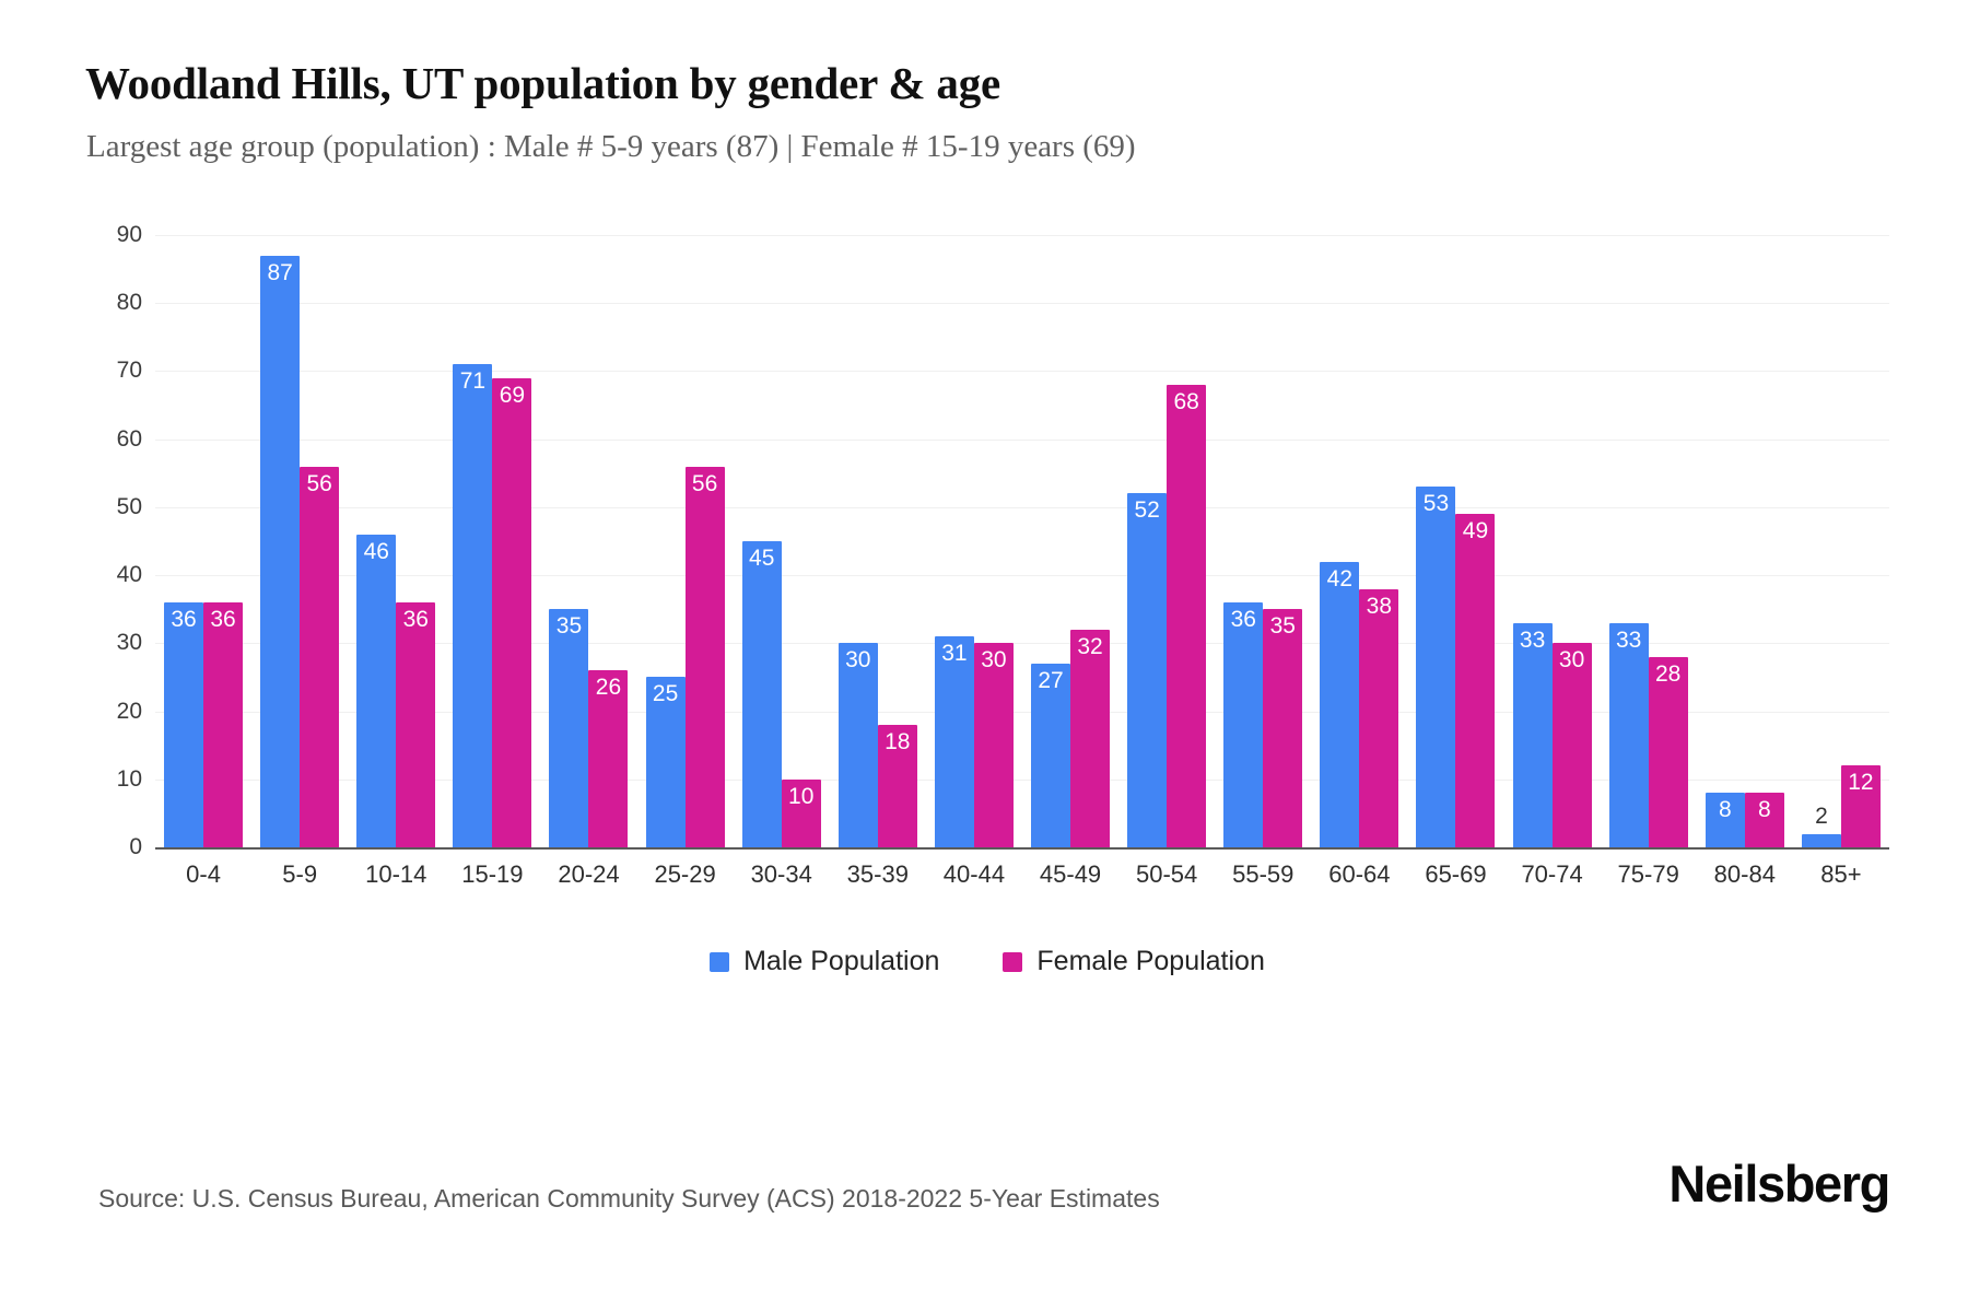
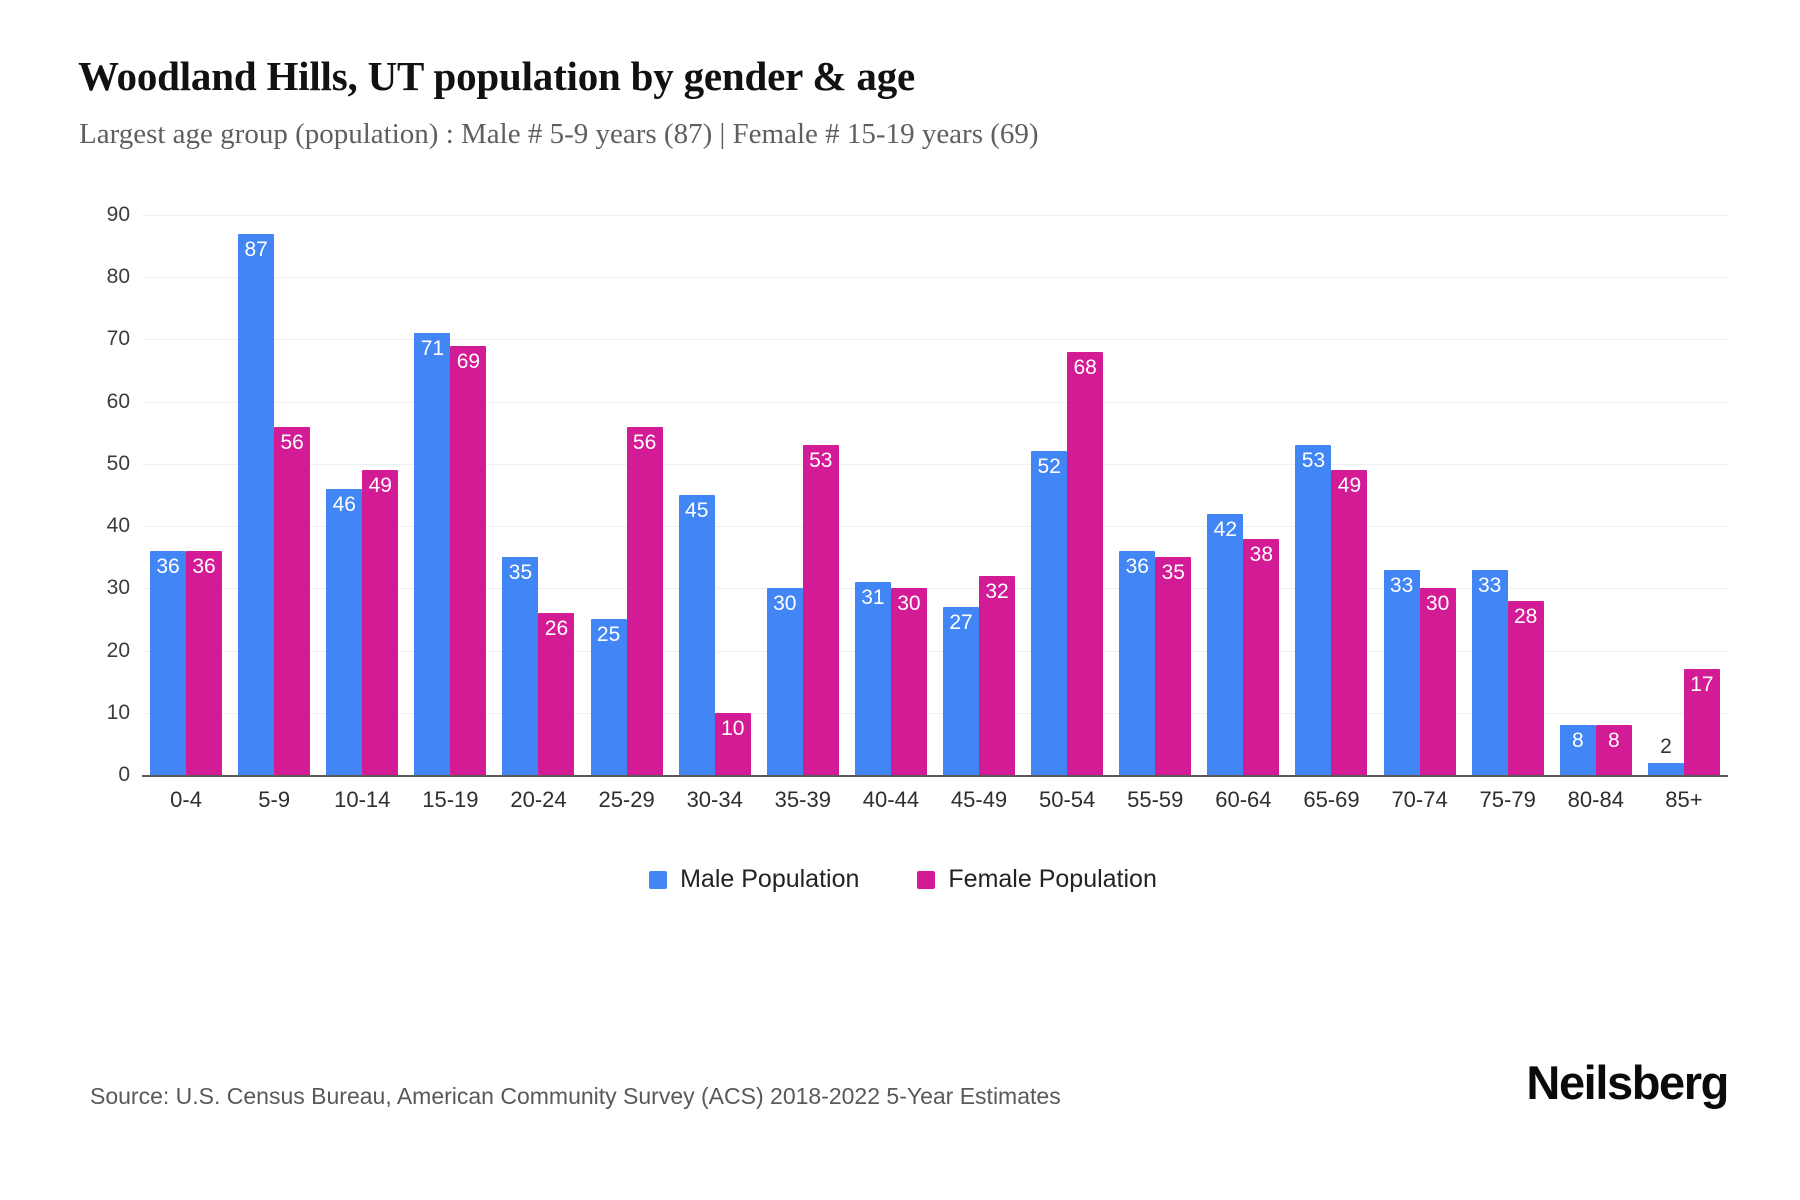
Female Population/10-14: 36 -> 49
Female Population/35-39: 18 -> 53
Female Population/85+: 12 -> 17
